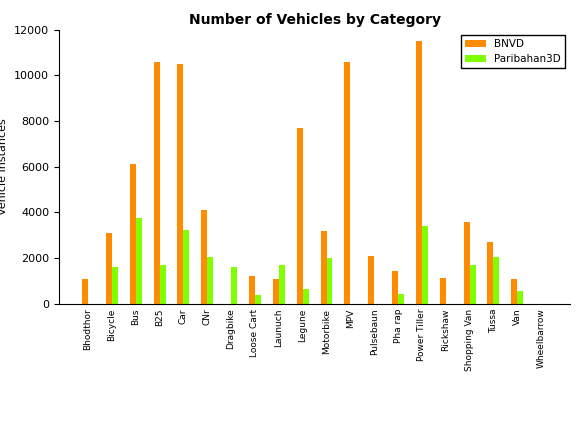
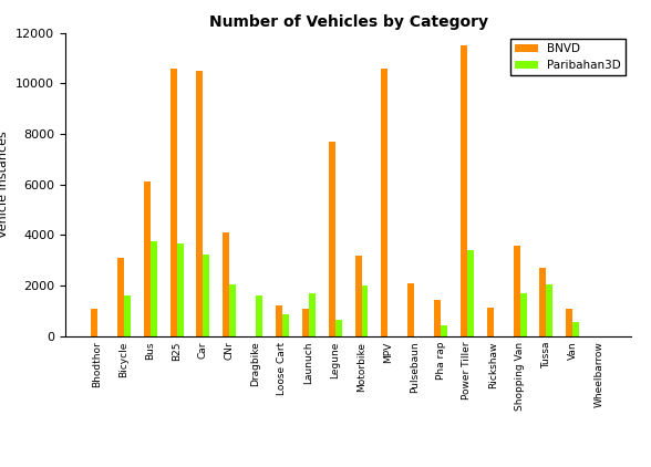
Paribahan3D/B25: 1700 -> 3650
Paribahan3D/Loose Cart: 400 -> 850
